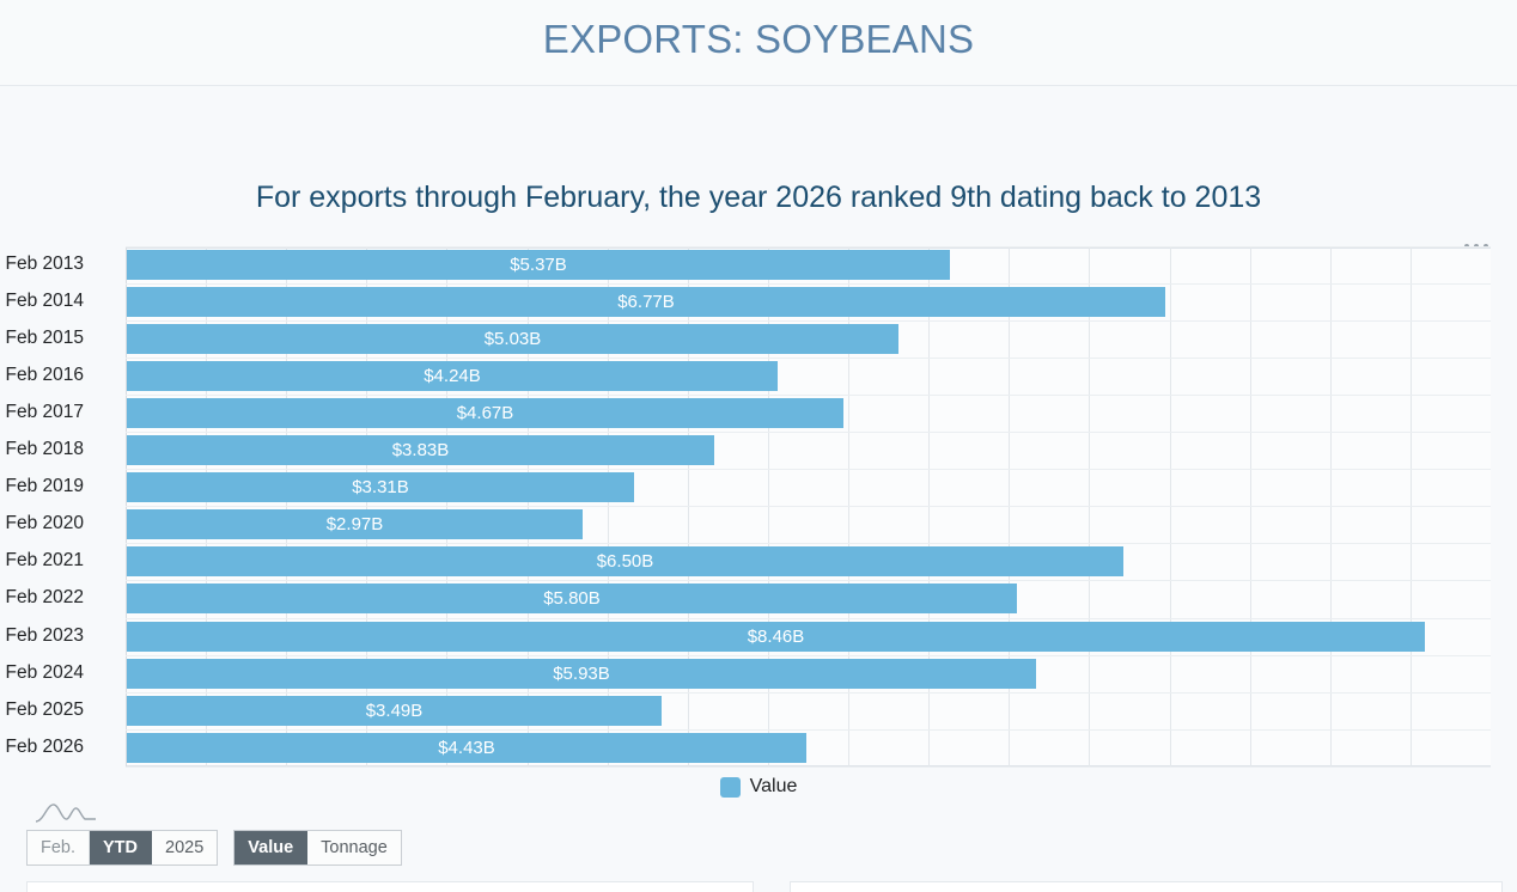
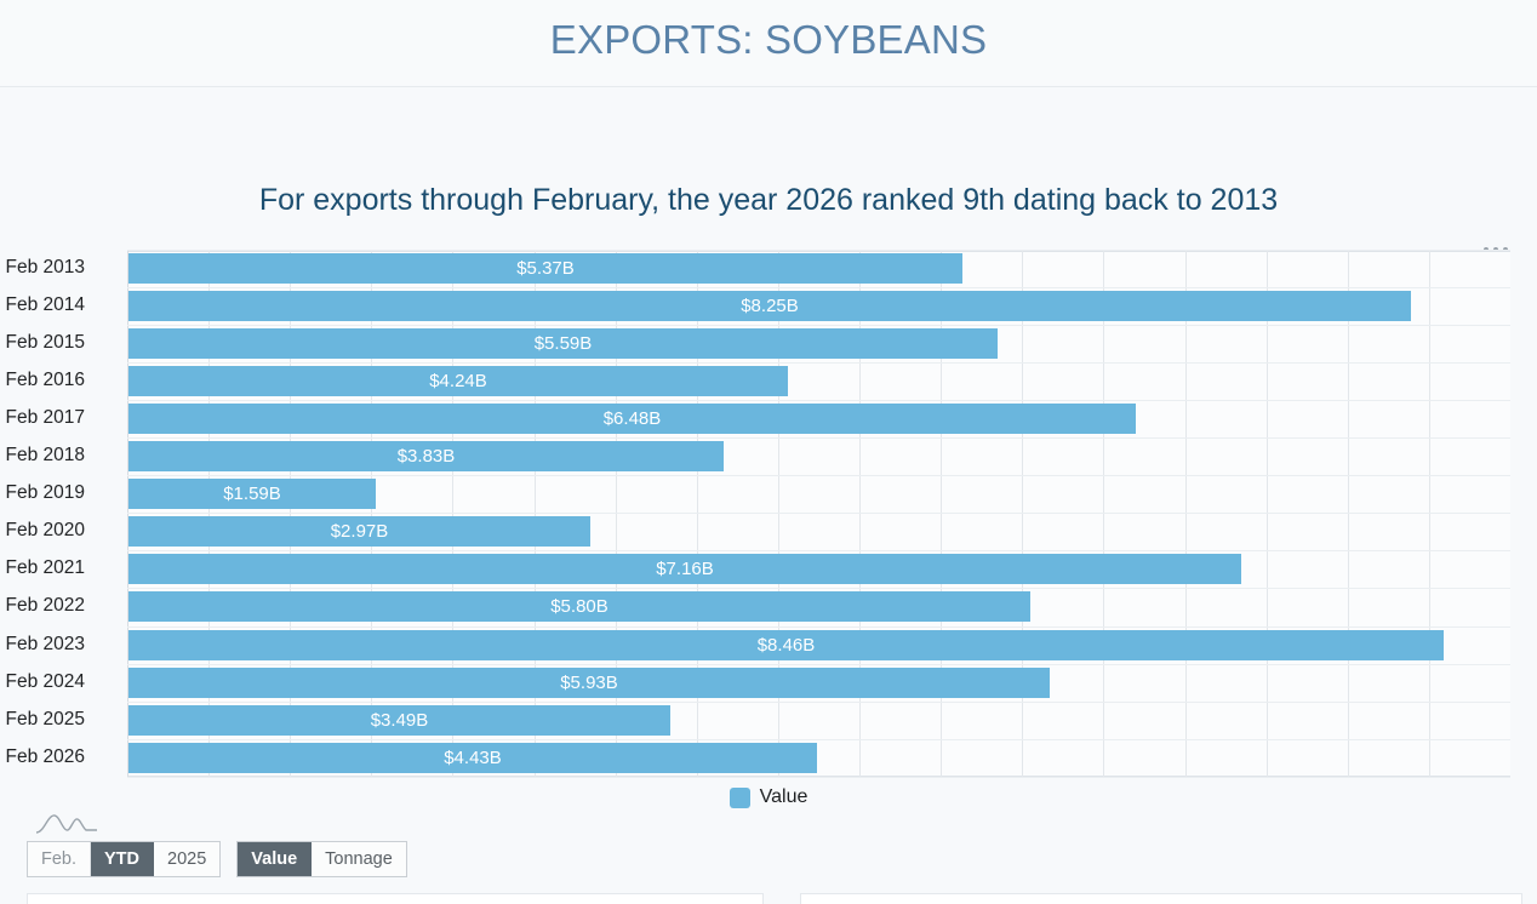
Feb 2014: $6.77B -> $8.25B
Feb 2015: $5.03B -> $5.59B
Feb 2017: $4.67B -> $6.48B
Feb 2019: $3.31B -> $1.59B
Feb 2021: $6.50B -> $7.16B
